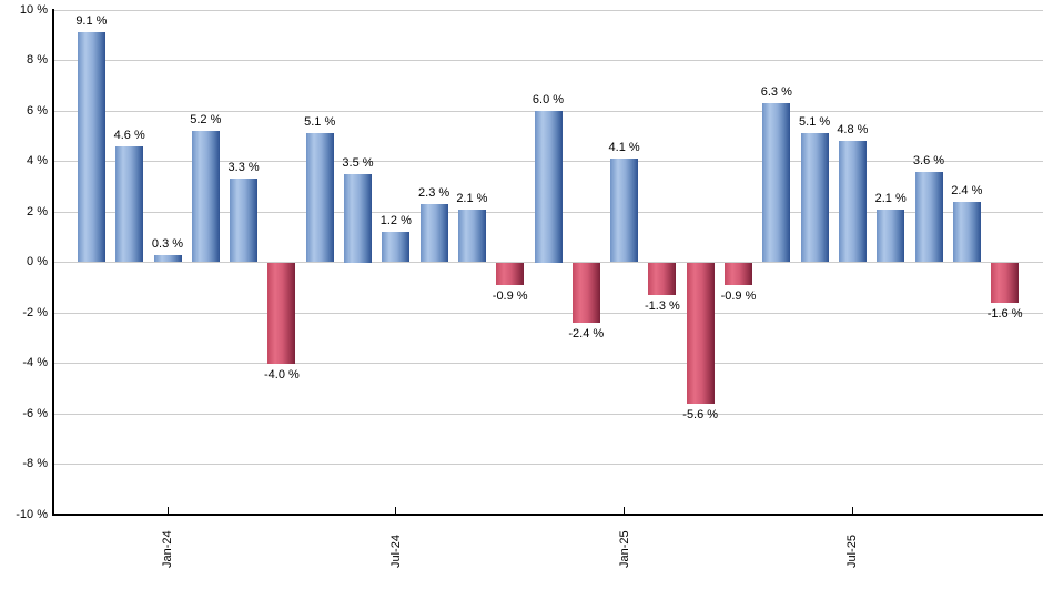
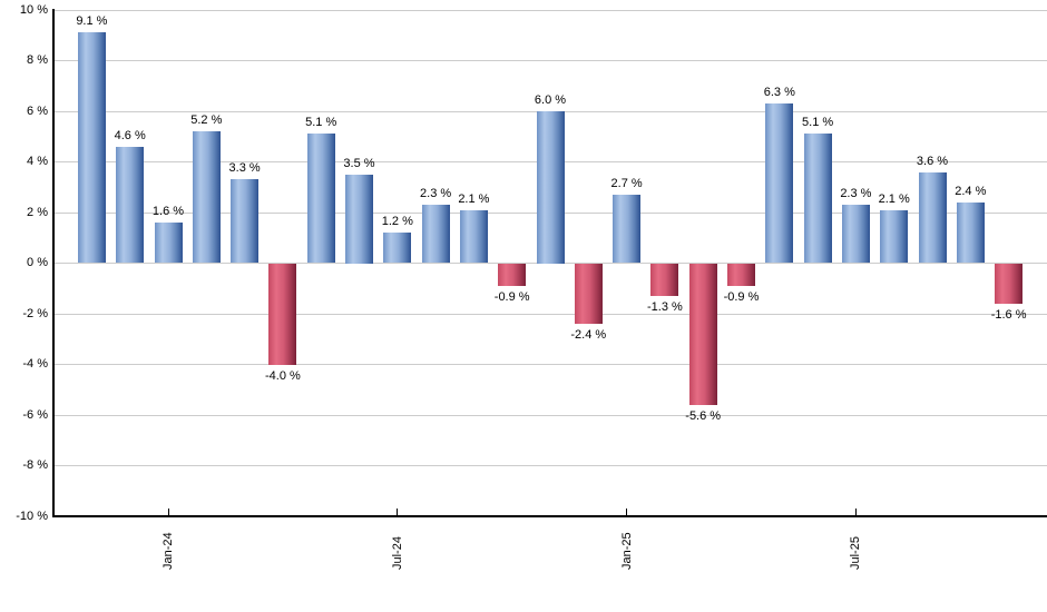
Jan-24: 0.3 -> 1.6
Jan-25: 4.1 -> 2.7
Jul-25: 4.8 -> 2.3
